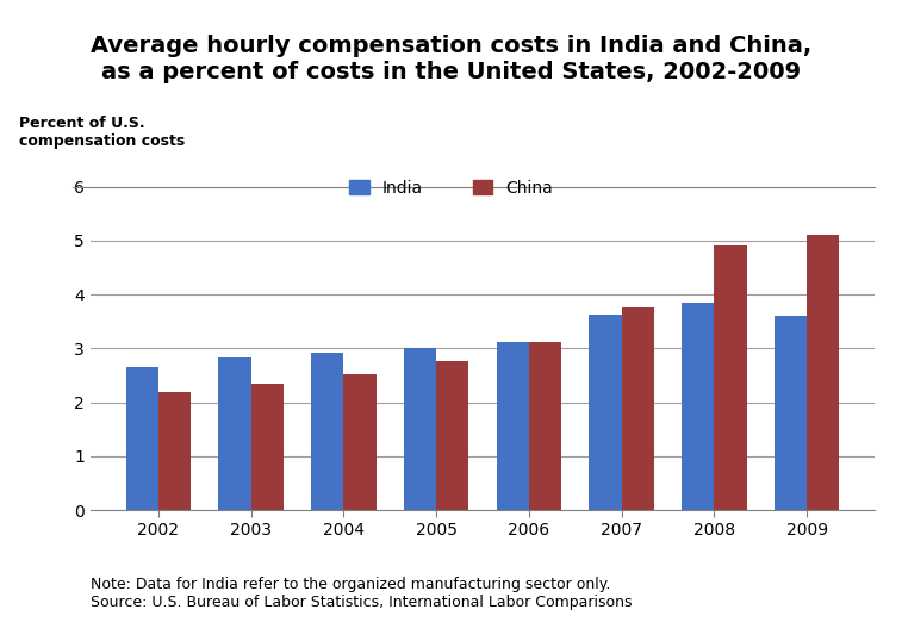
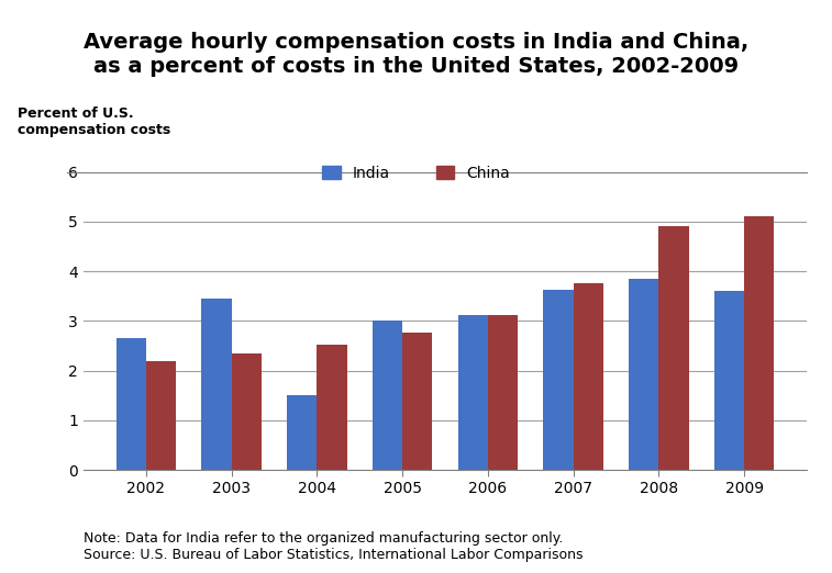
India/2003: 2.83 -> 3.45
India/2004: 2.92 -> 1.50
